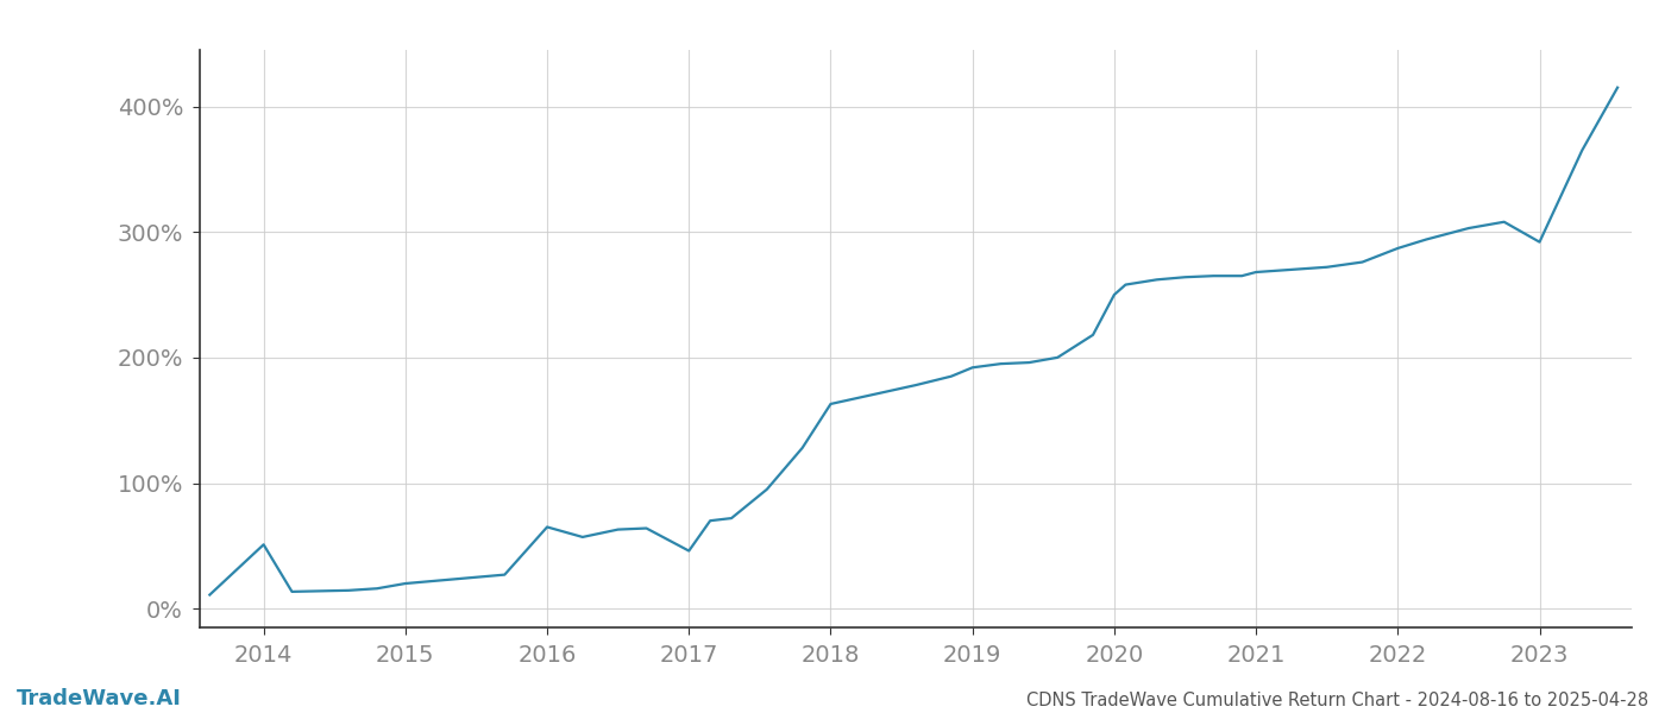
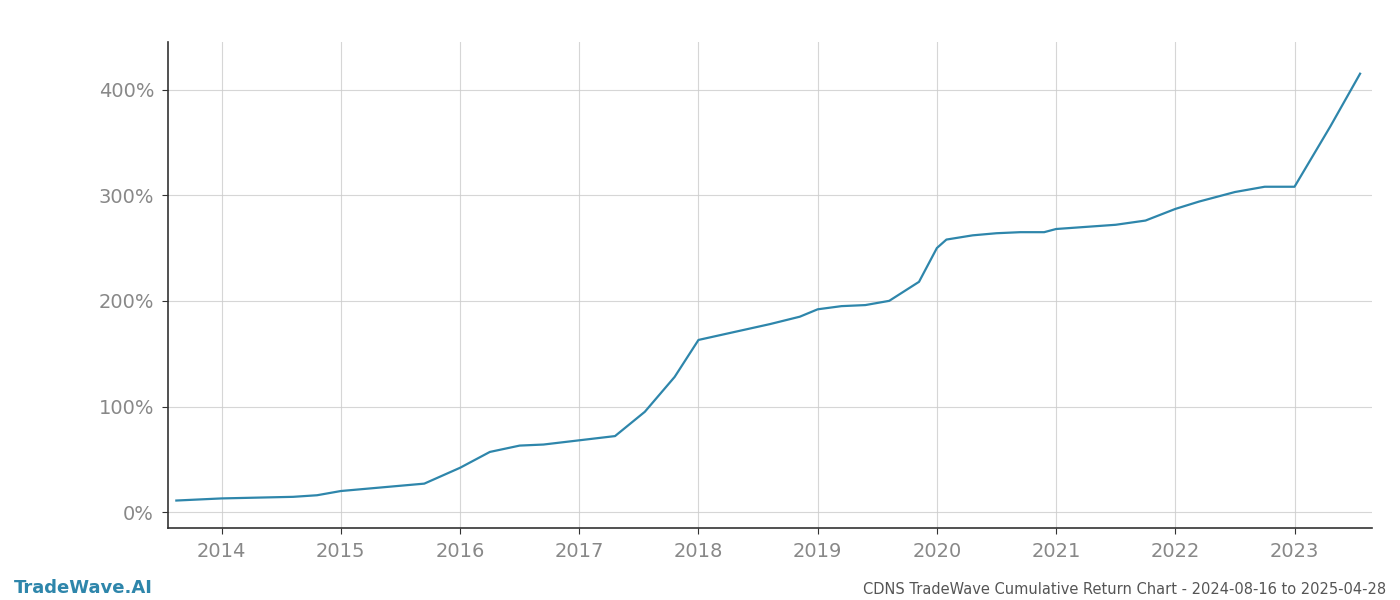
2014: 51% -> 13%
2016: 65% -> 42%
2017: 46% -> 68%
2023: 292% -> 308%
